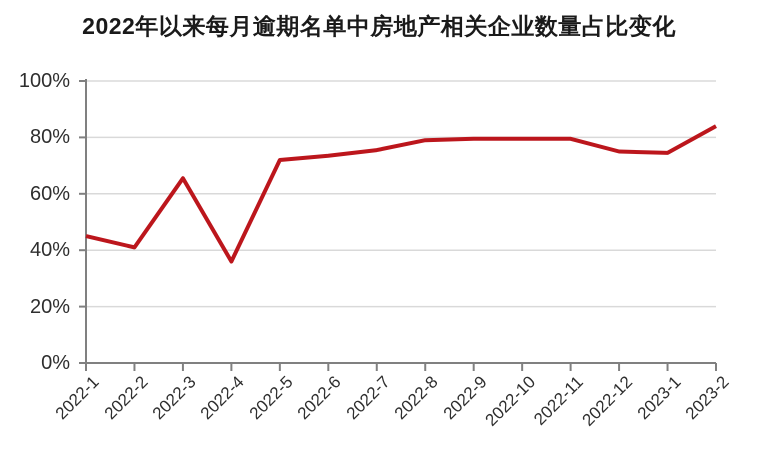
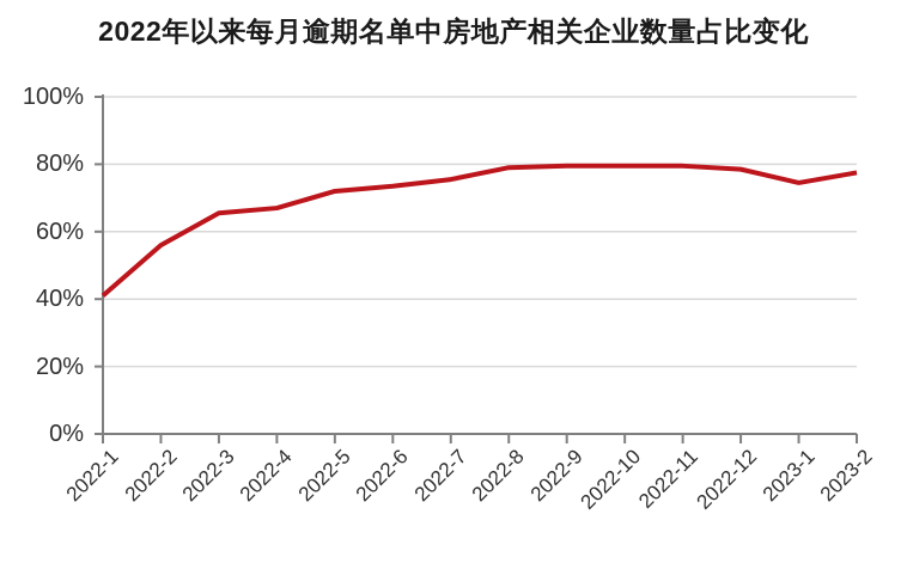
2022-1: 45% -> 41%
2022-2: 41% -> 56%
2022-4: 36% -> 67%
2022-12: 75% -> 78%
2023-2: 84% -> 78%
